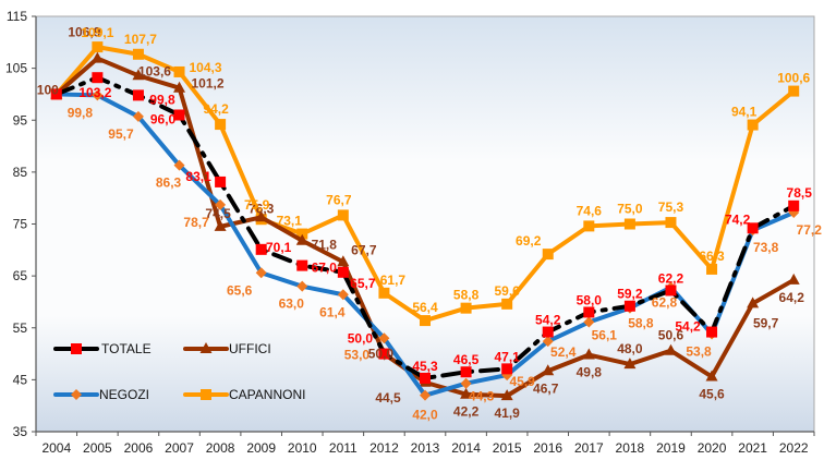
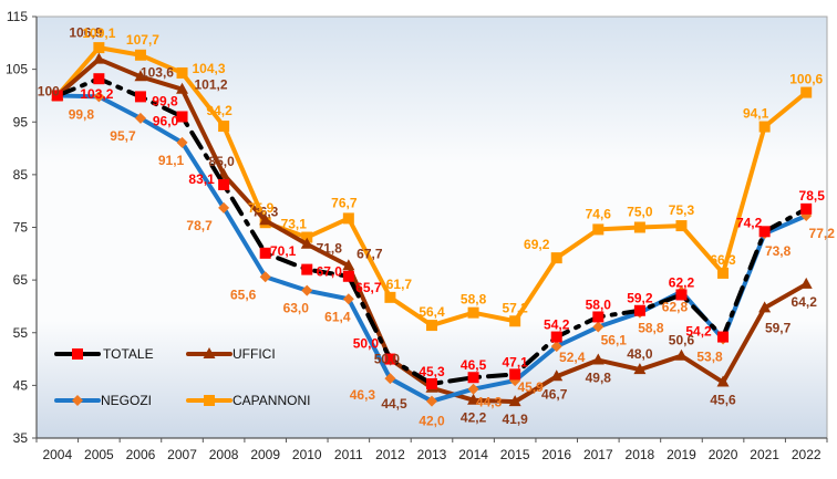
NEGOZI/2007: 86,3 -> 91,1
UFFICI/2008: 74,5 -> 85,0
NEGOZI/2012: 53,0 -> 46,3
CAPANNONI/2015: 59,6 -> 57,2
